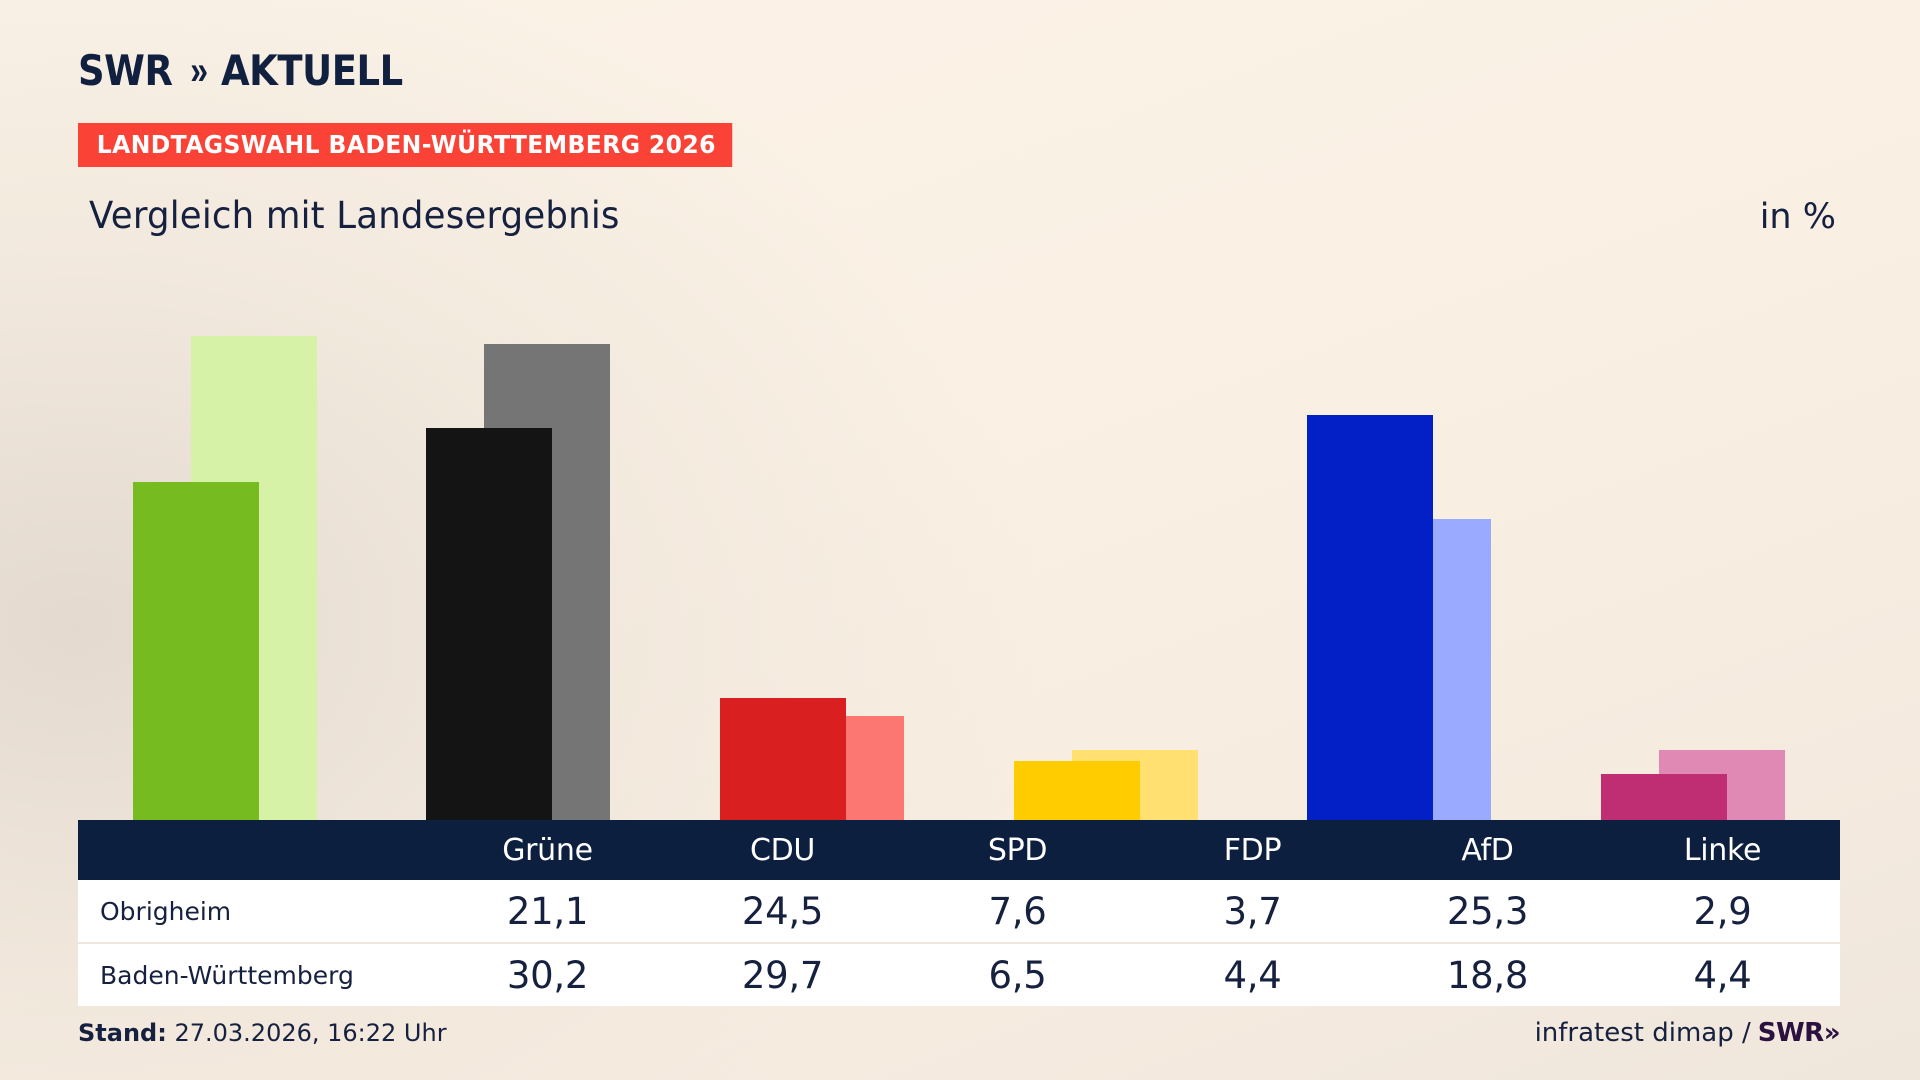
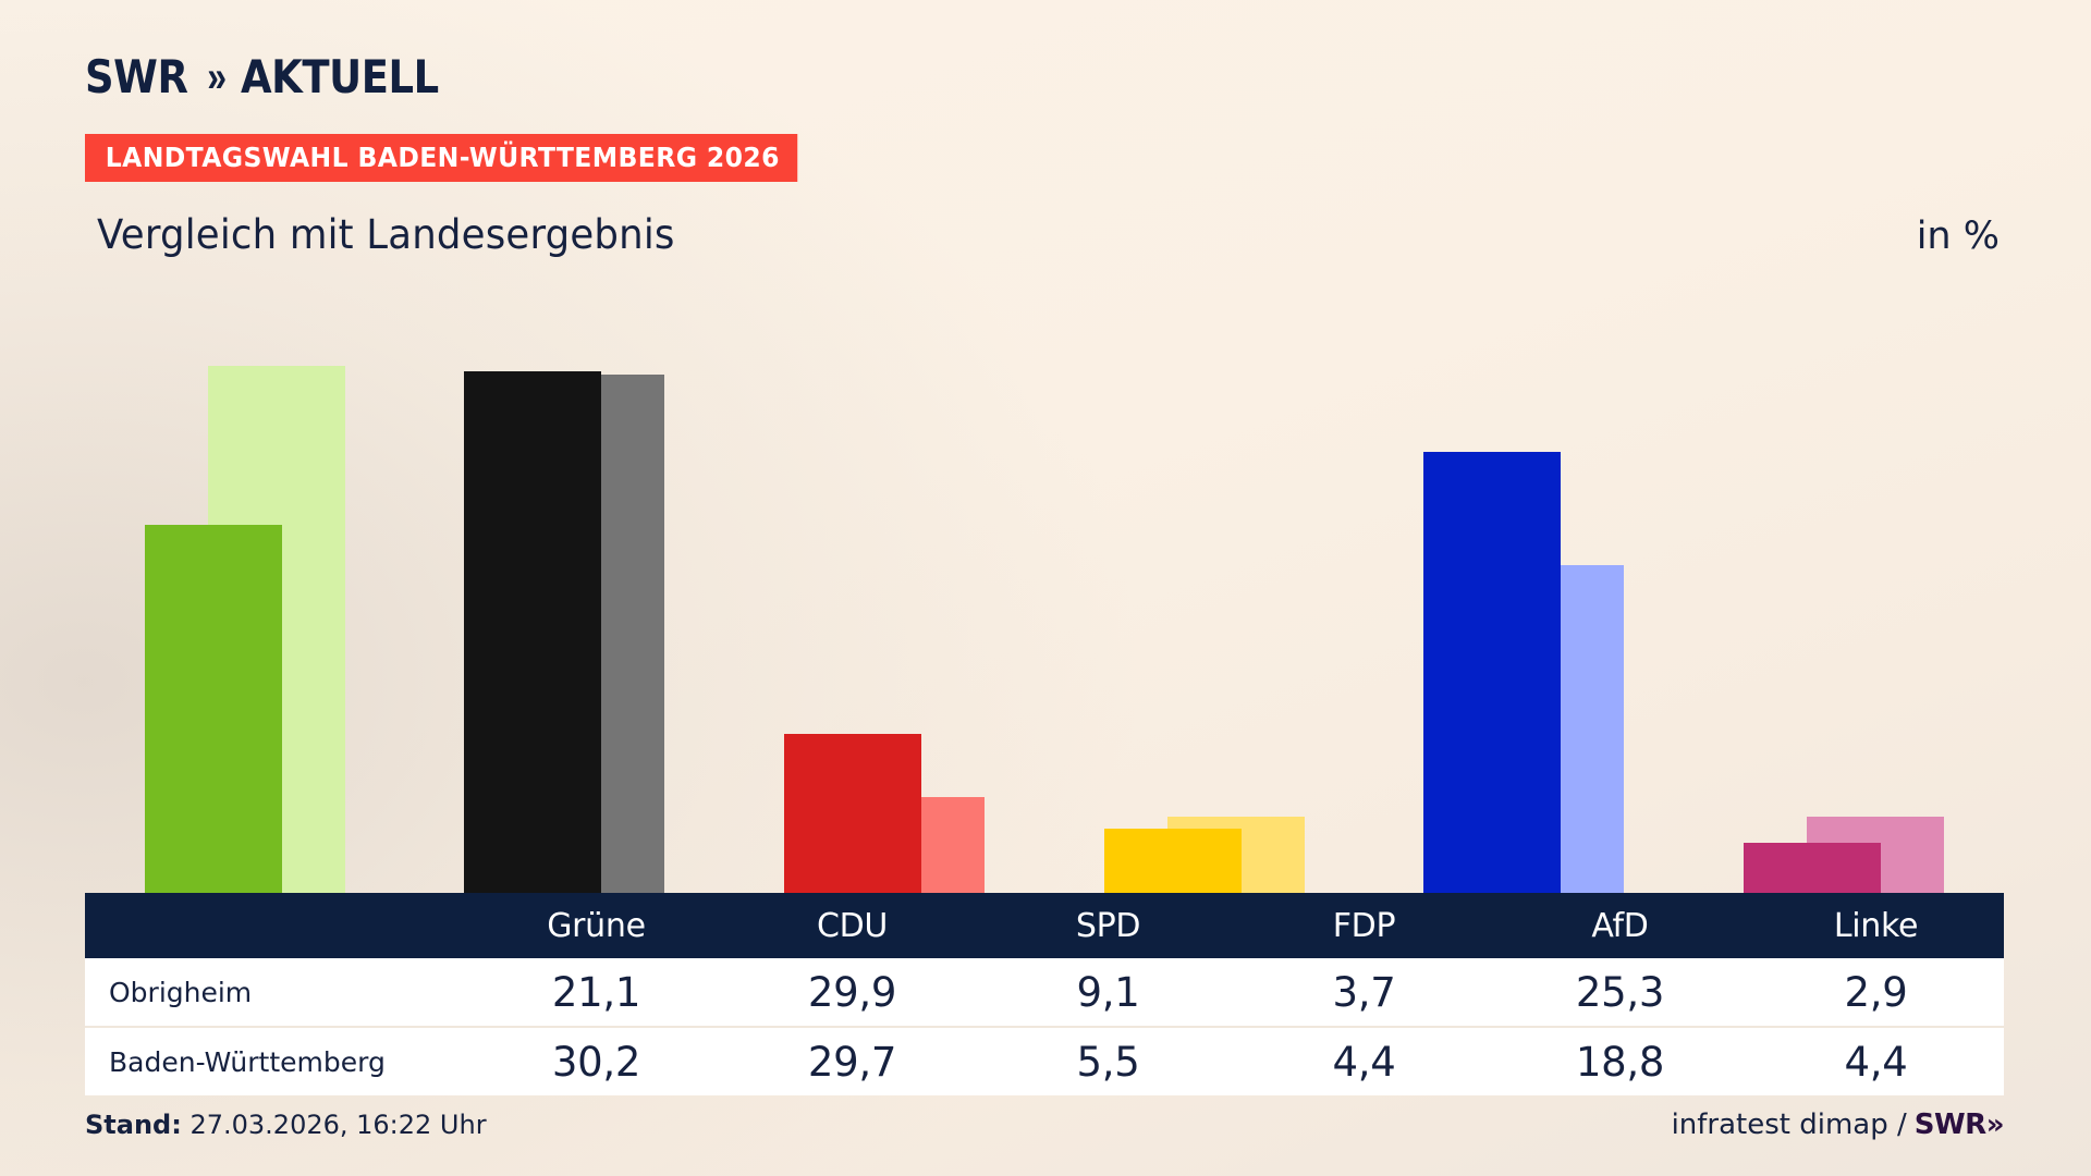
Obrigheim/CDU: 24,5 -> 29,9
Obrigheim/SPD: 7,6 -> 9,1
Baden-Württemberg/SPD: 6,5 -> 5,5
